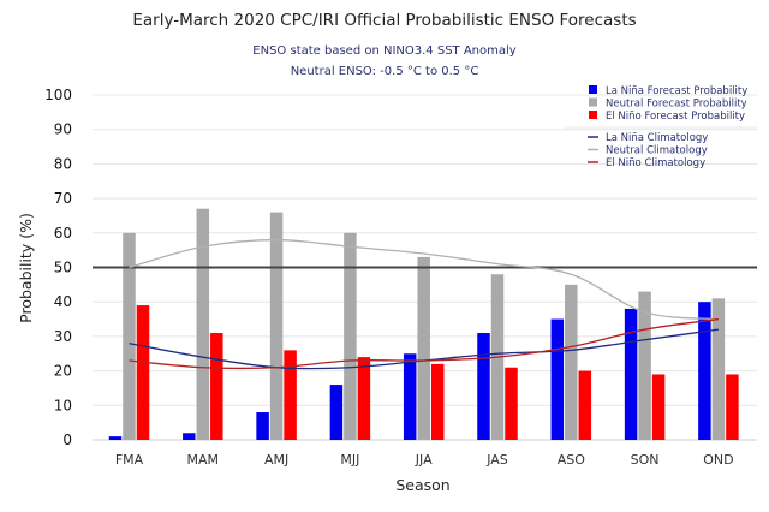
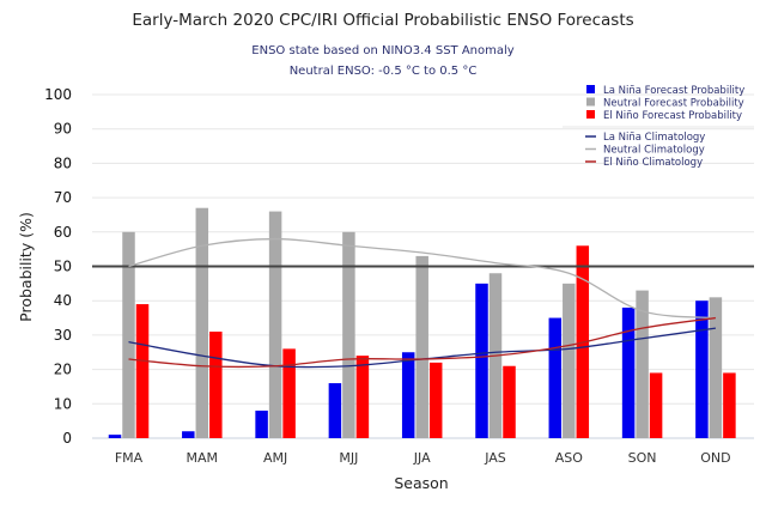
La Niña Forecast Probability/JAS: 31 -> 45
El Niño Forecast Probability/ASO: 20 -> 56
